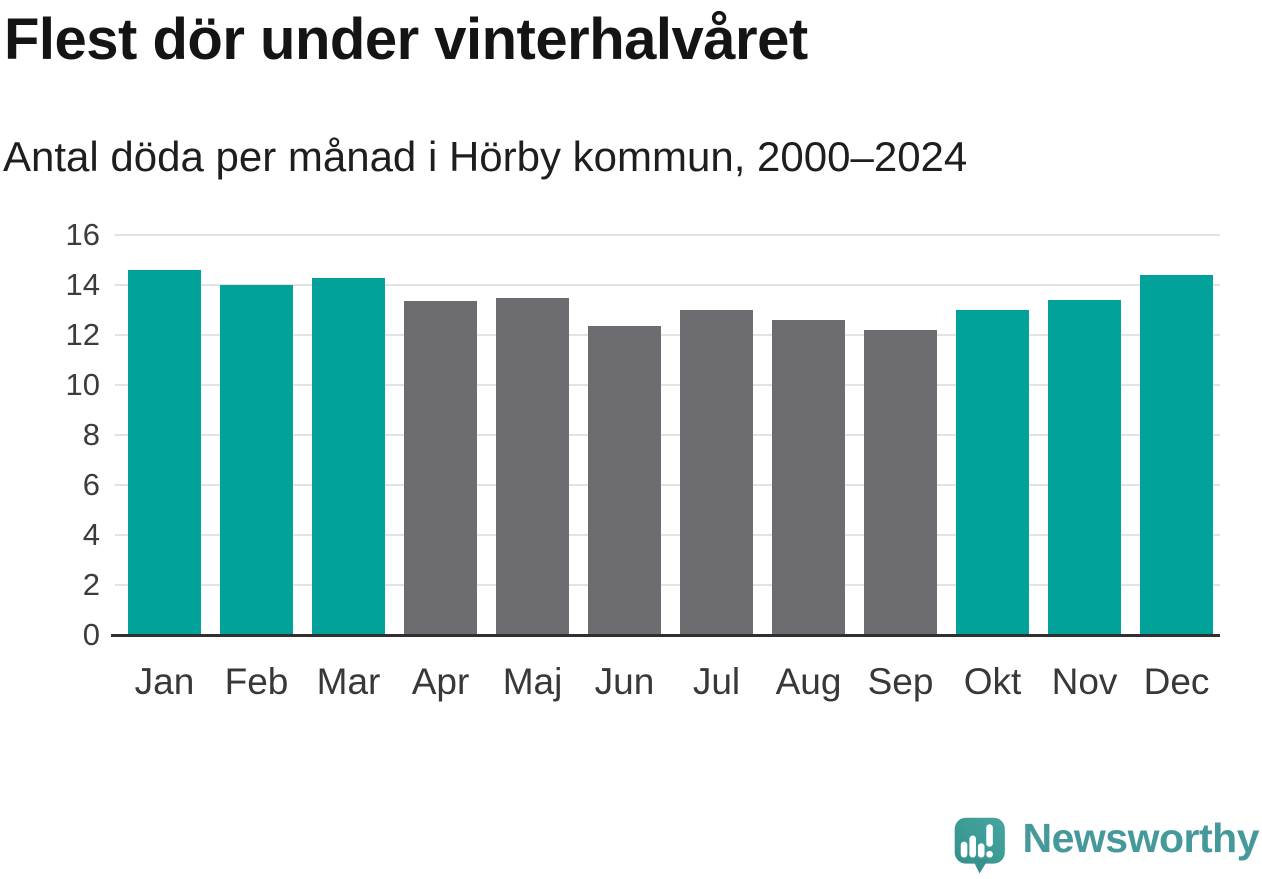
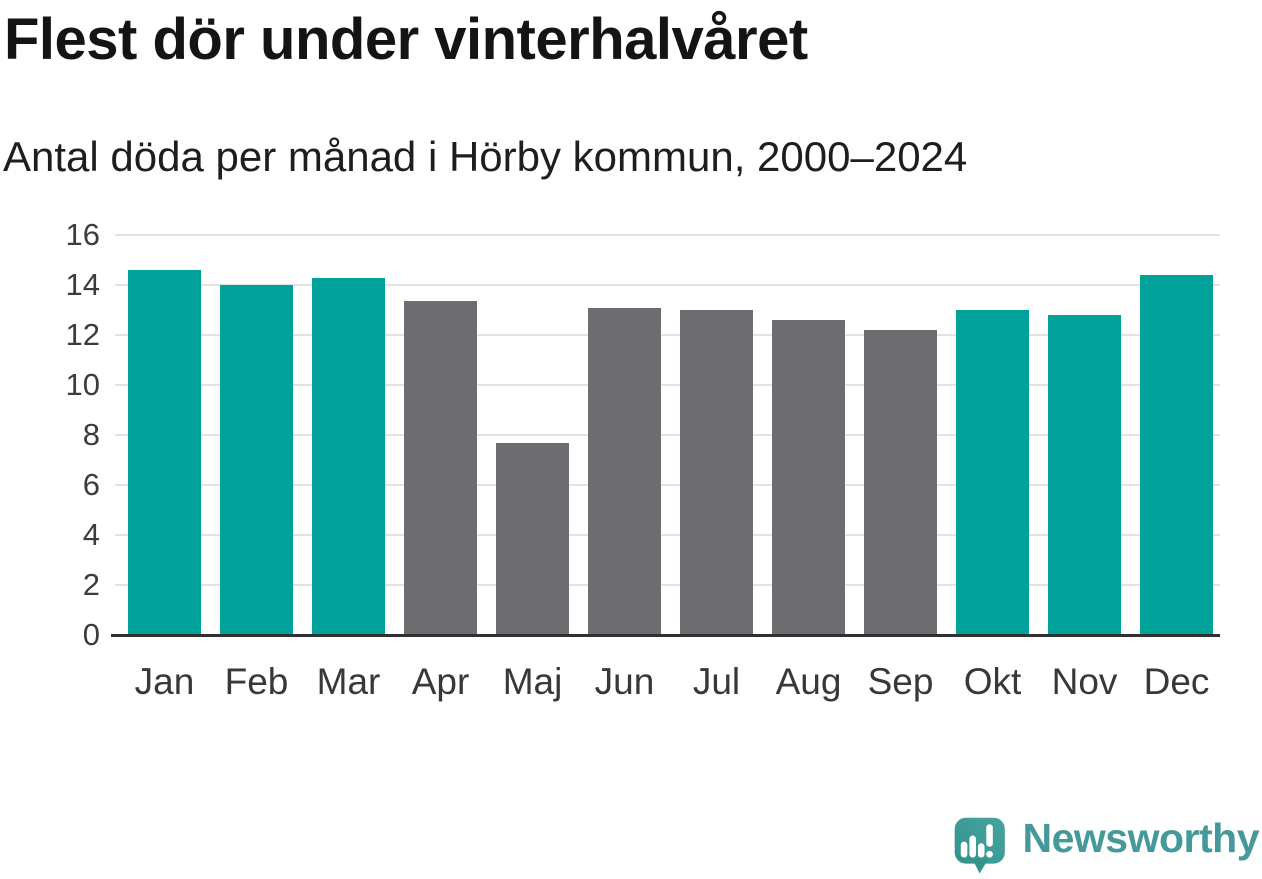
Maj: 13.5 -> 7.7
Jun: 12.3 -> 13.1
Nov: 13.4 -> 12.8
